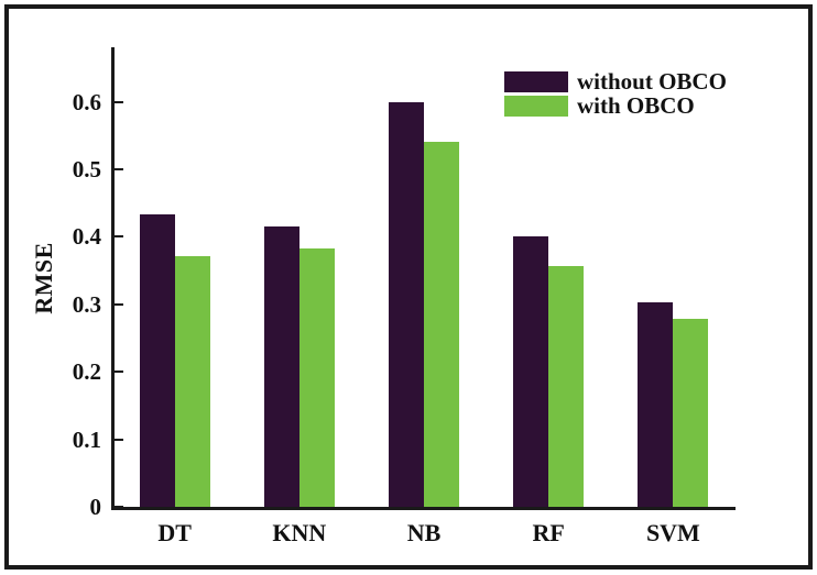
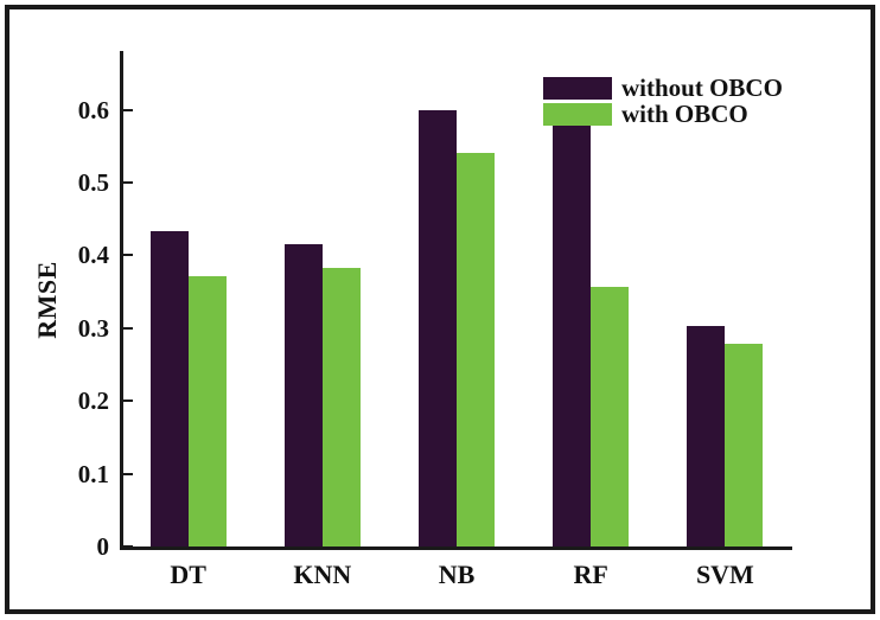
without OBCO/RF: 0.40 -> 0.60
